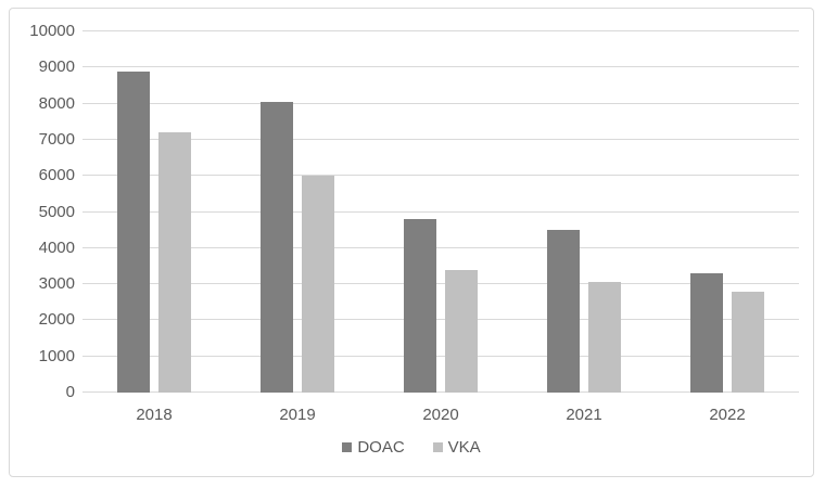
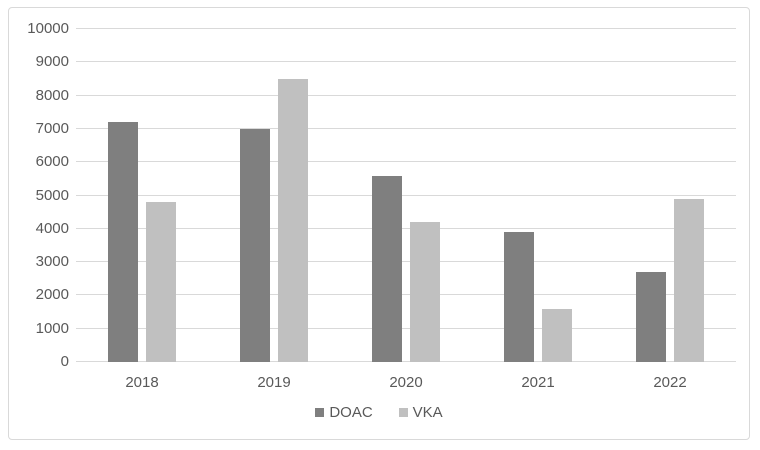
DOAC/2018: 8900 -> 7200
VKA/2018: 7200 -> 4800
DOAC/2019: 8000 -> 7000
VKA/2019: 6000 -> 8500
DOAC/2020: 4800 -> 5600
VKA/2020: 3400 -> 4200
DOAC/2021: 4500 -> 3900
VKA/2021: 3000 -> 1600
DOAC/2022: 3300 -> 2700
VKA/2022: 2800 -> 4900
